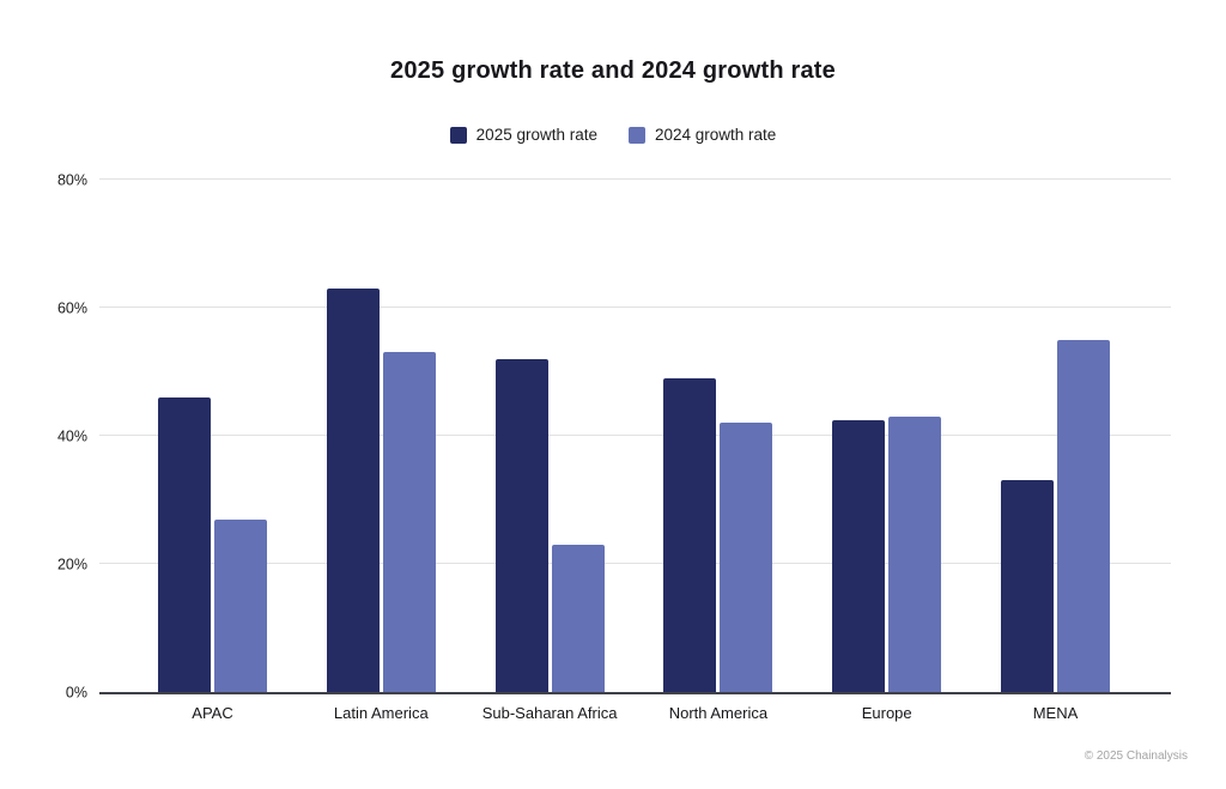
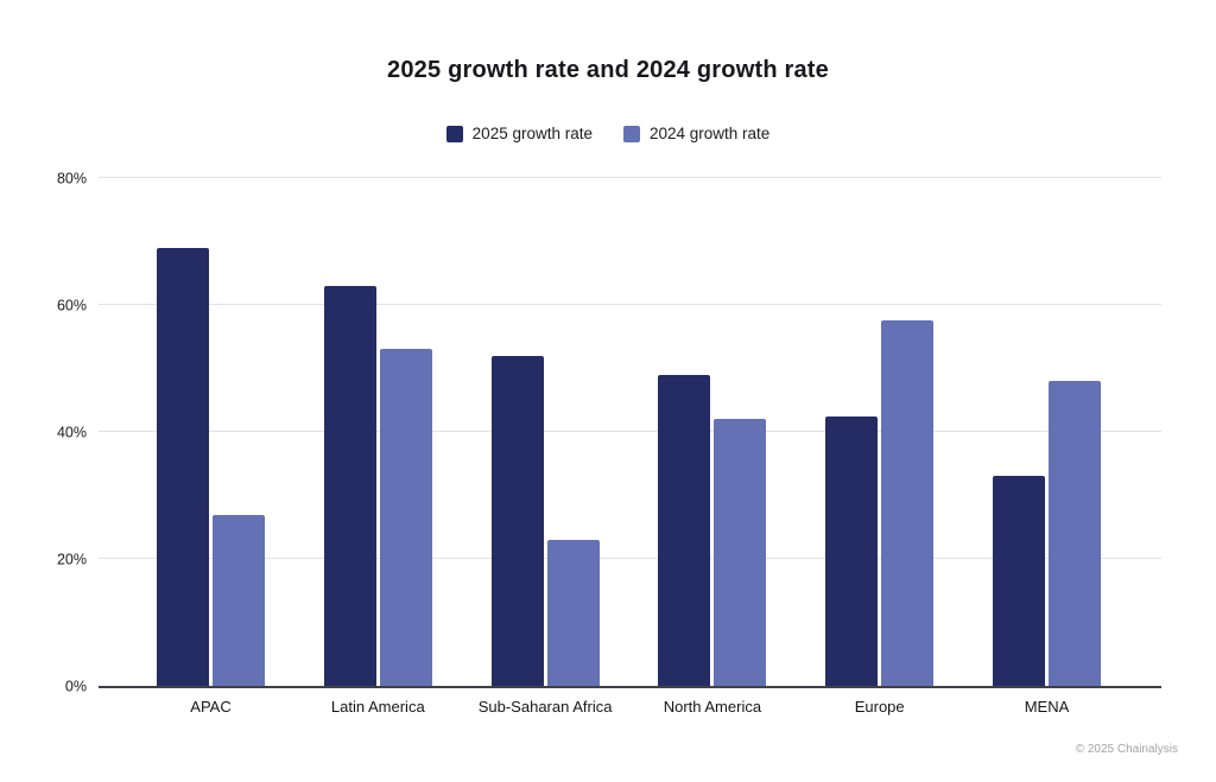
2025 growth rate/APAC: 46% -> 69%
2024 growth rate/Europe: 43% -> 58%
2024 growth rate/MENA: 55% -> 48%
